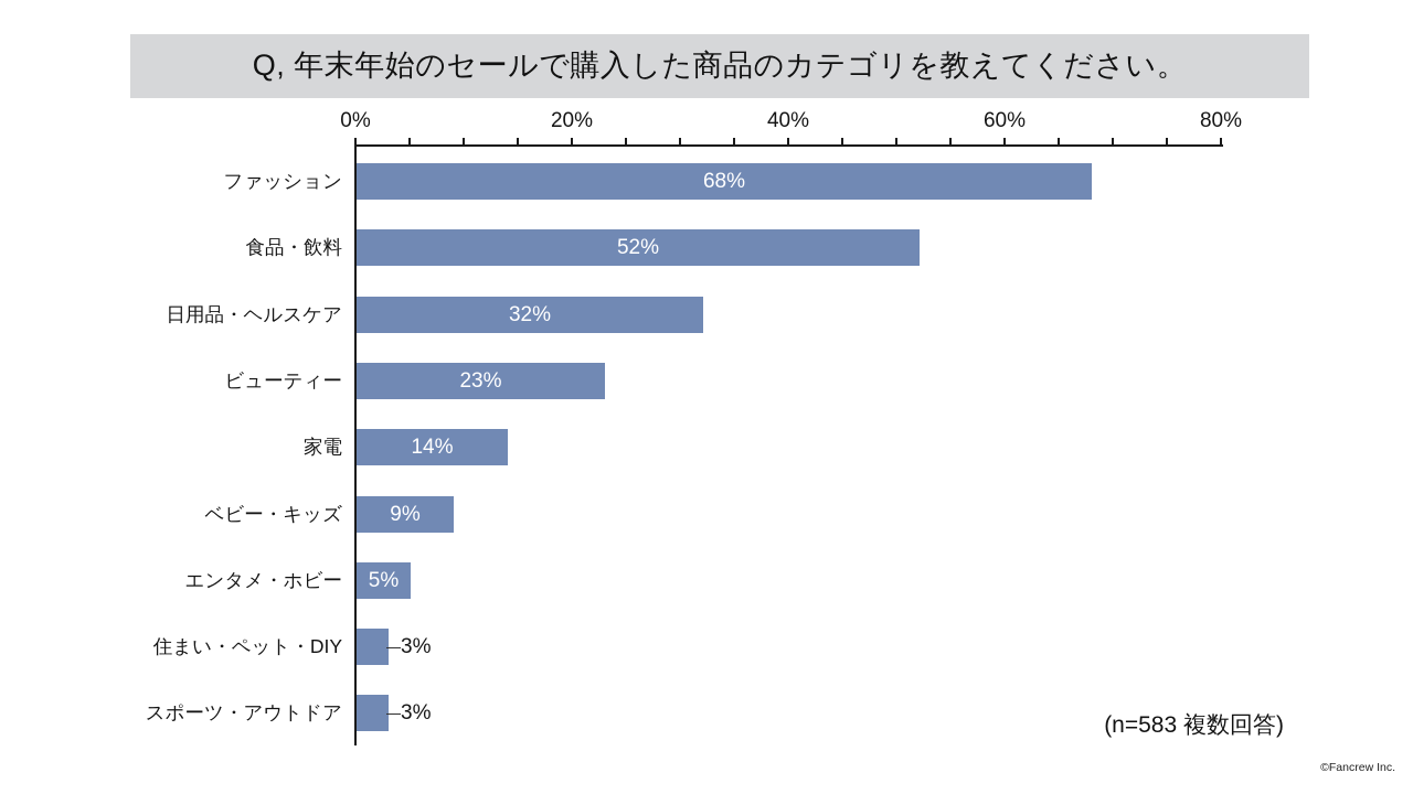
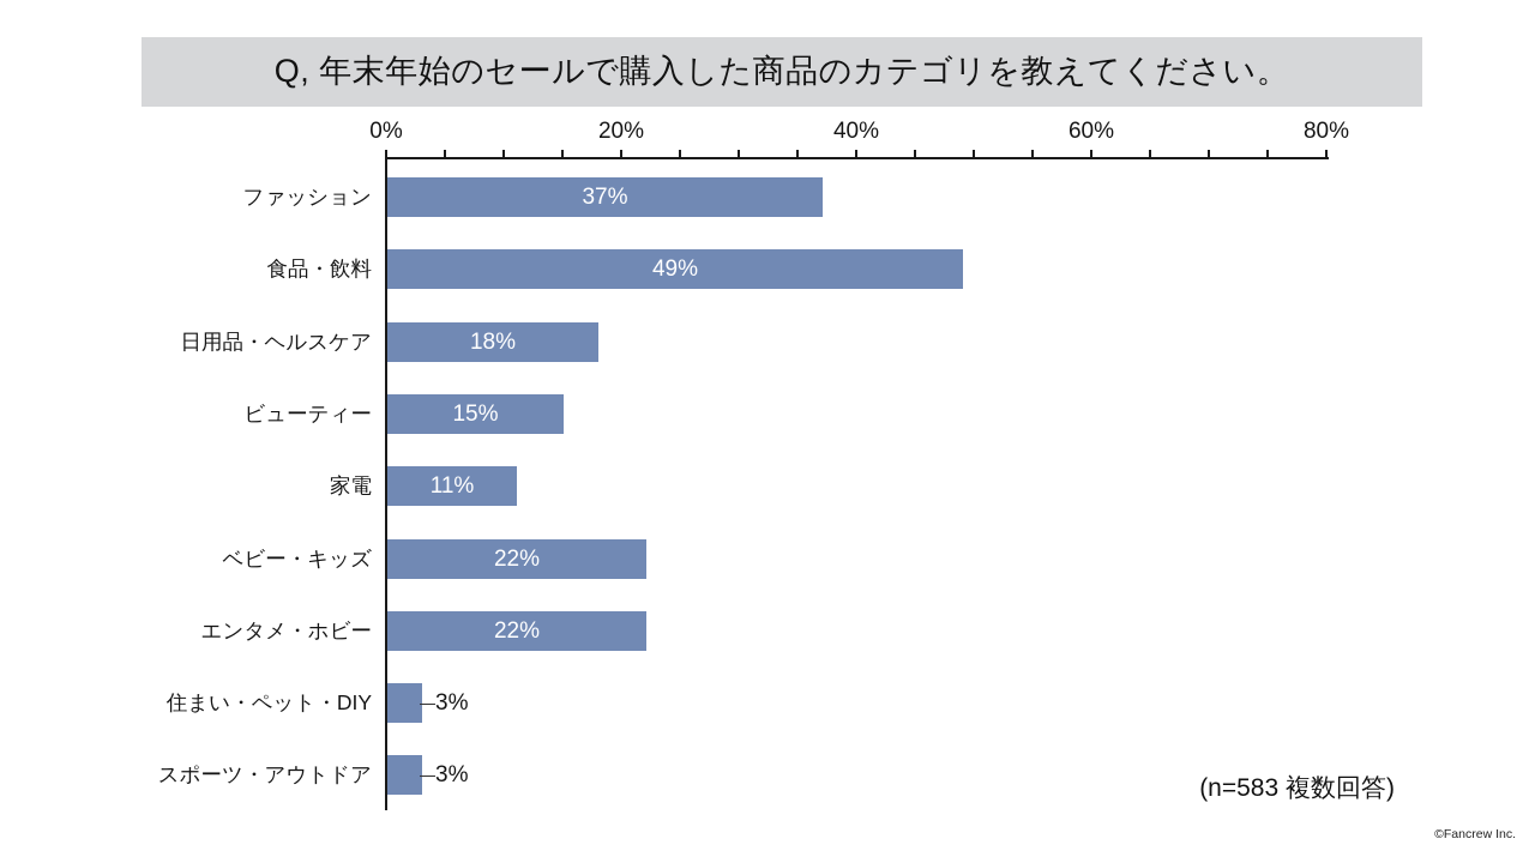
ファッション: 68% -> 37%
食品・飲料: 52% -> 49%
日用品・ヘルスケア: 32% -> 18%
ビューティー: 23% -> 15%
家電: 14% -> 11%
ベビー・キッズ: 9% -> 22%
エンタメ・ホビー: 5% -> 22%
